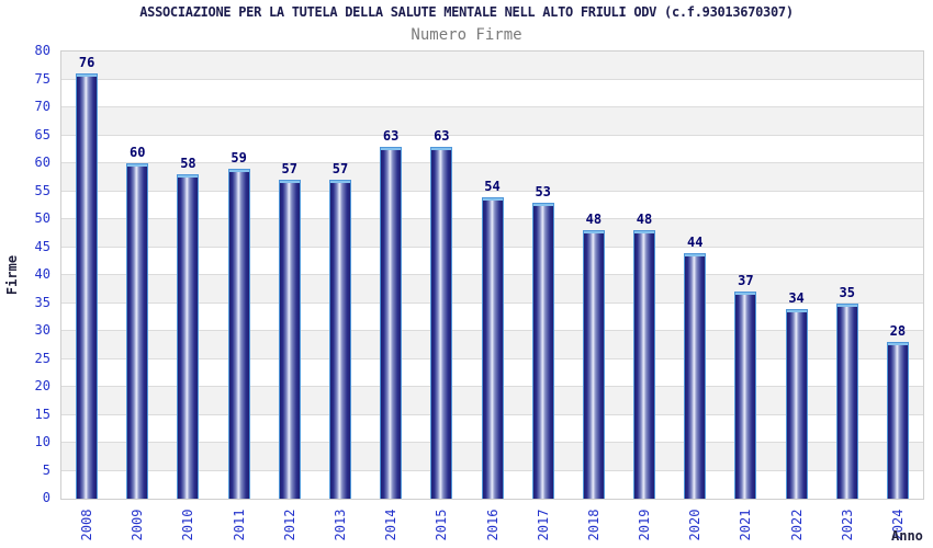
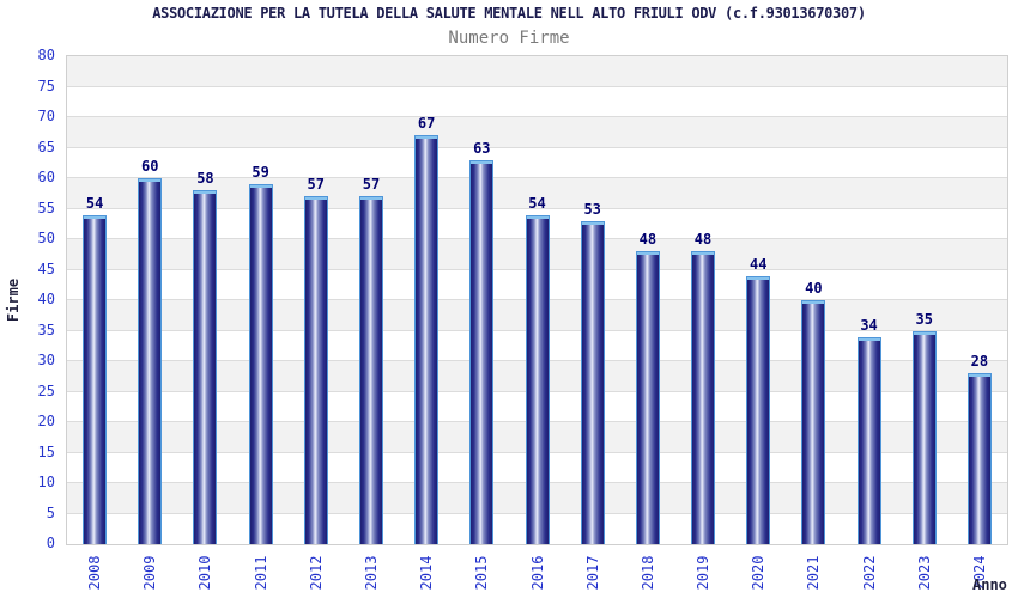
2008: 76 -> 54
2014: 63 -> 67
2021: 37 -> 40
